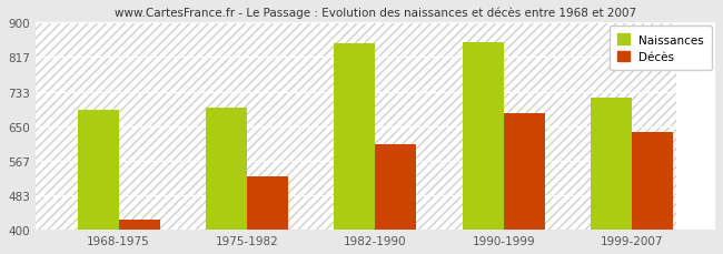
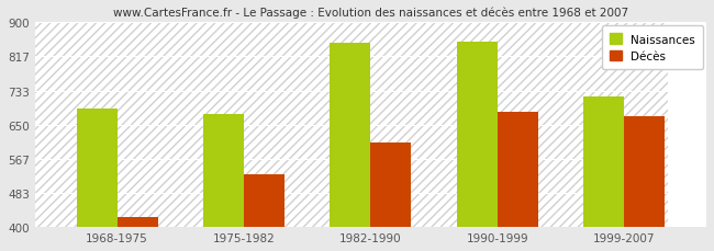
Naissances/1975-1982: 693 -> 675
Décès/1999-2007: 635 -> 670
